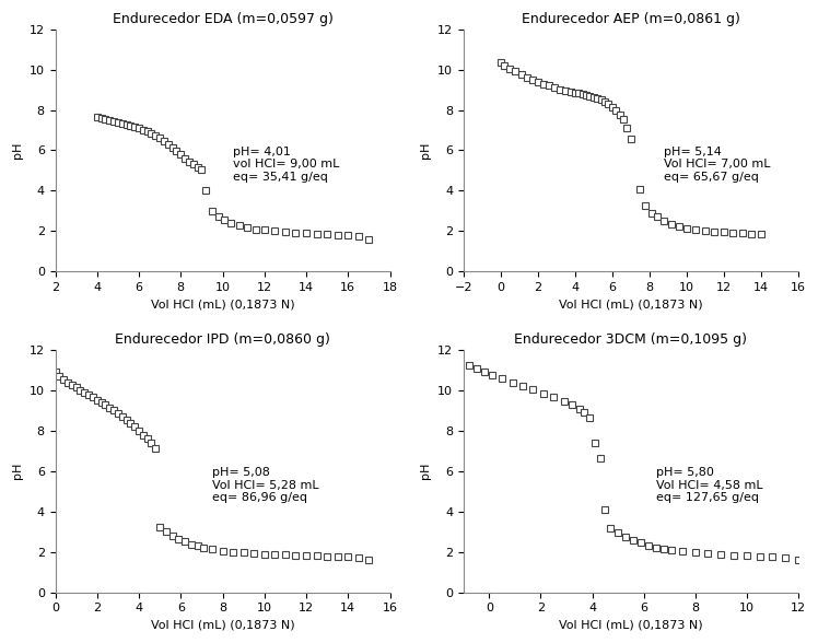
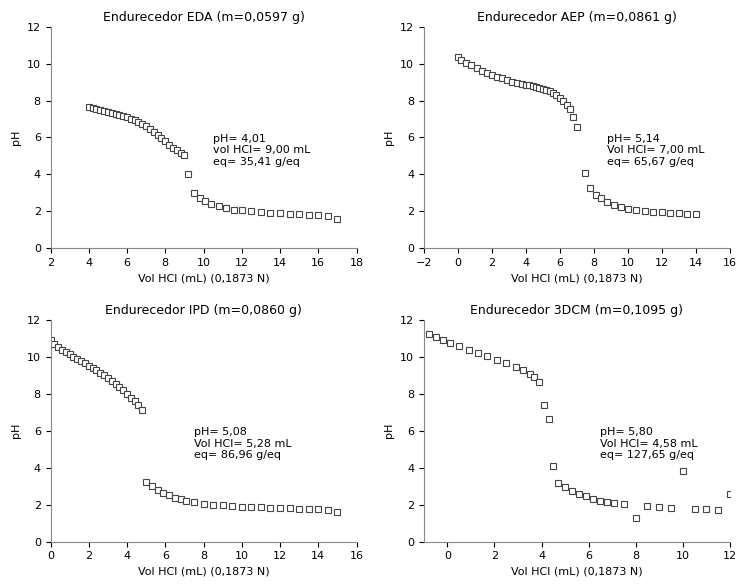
Endurecedor 3DCM (m=0,1095 g)/8: 2.0 -> 1.3
Endurecedor 3DCM (m=0,1095 g)/10: 1.8 -> 3.8
Endurecedor 3DCM (m=0,1095 g)/12: 1.6 -> 2.6
